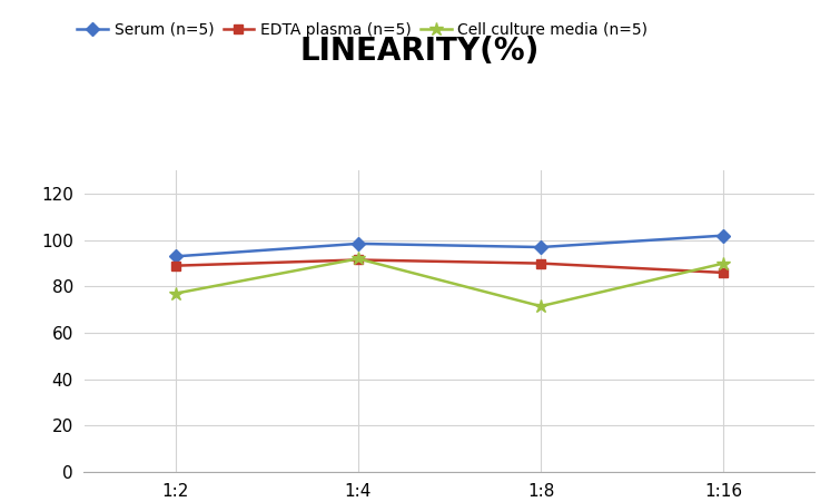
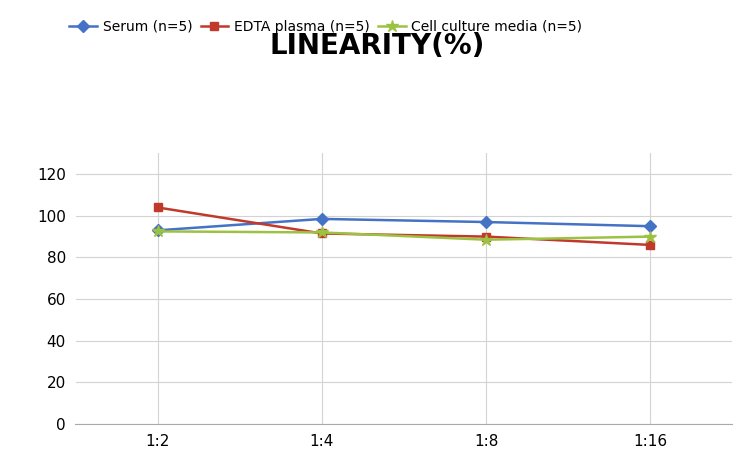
EDTA plasma (n=5)/1:2: 89.0 -> 104.0
Cell culture media (n=5)/1:2: 77.0 -> 92.5
Cell culture media (n=5)/1:8: 71.5 -> 88.5
Serum (n=5)/1:16: 102.0 -> 95.0
